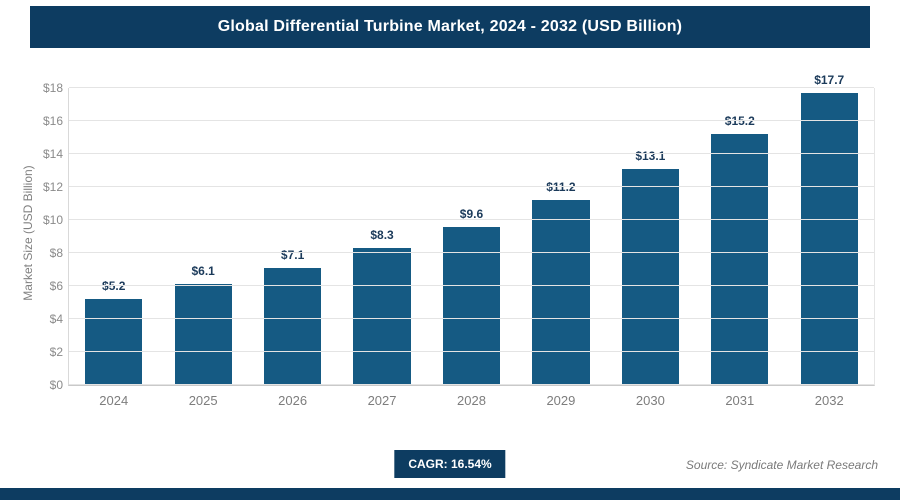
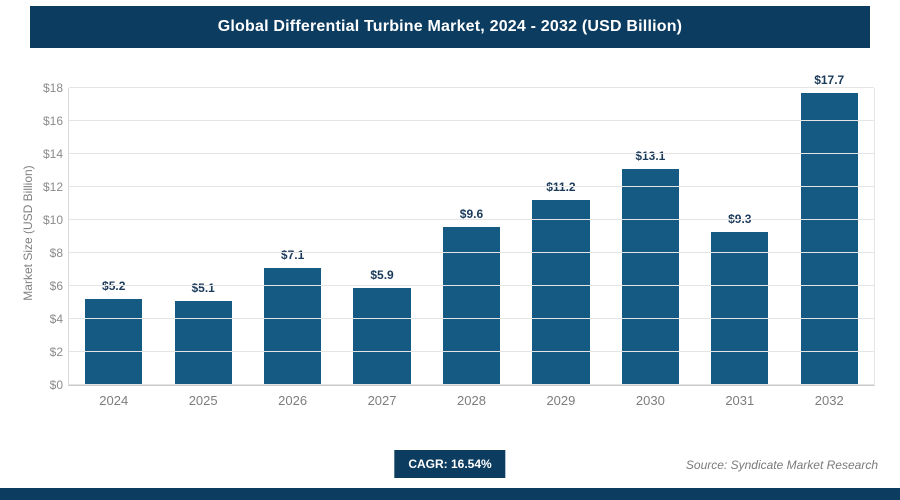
2025: $6.1 -> $5.1
2027: $8.3 -> $5.9
2031: $15.2 -> $9.3
